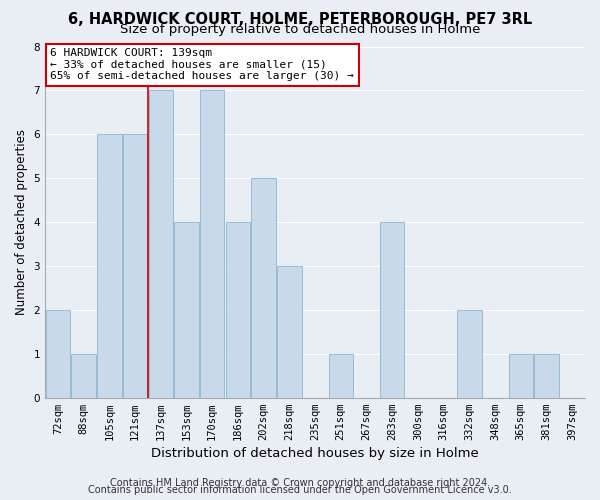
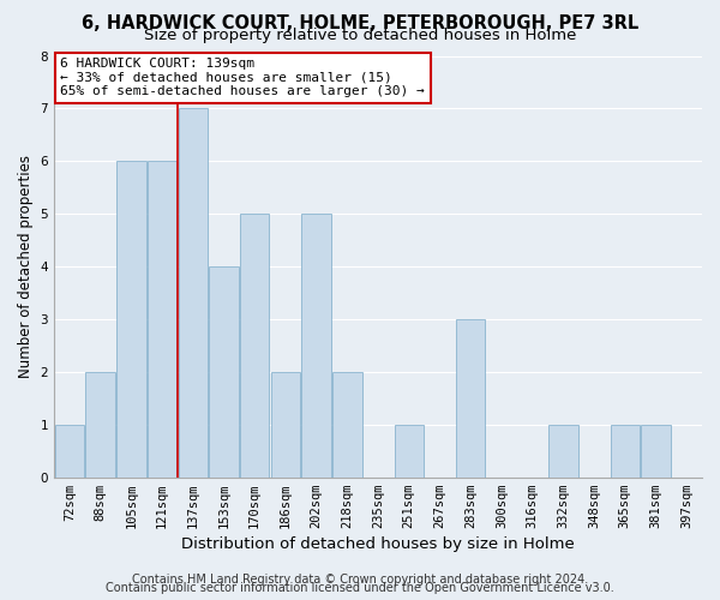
72sqm: 2 -> 1
88sqm: 1 -> 2
170sqm: 7 -> 5
186sqm: 4 -> 2
218sqm: 3 -> 2
283sqm: 4 -> 3
332sqm: 2 -> 1
